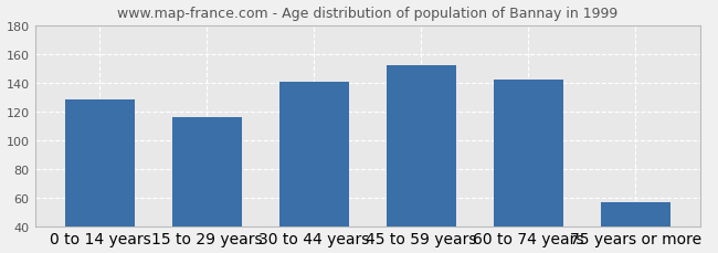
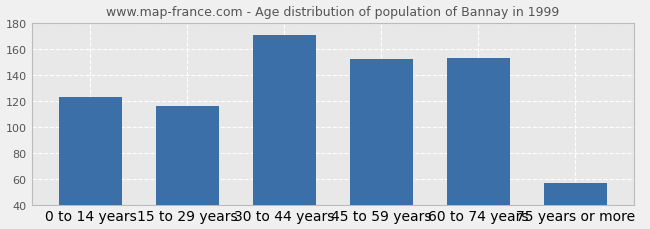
0 to 14 years: 128 -> 123
30 to 44 years: 141 -> 171
60 to 74 years: 142 -> 153
